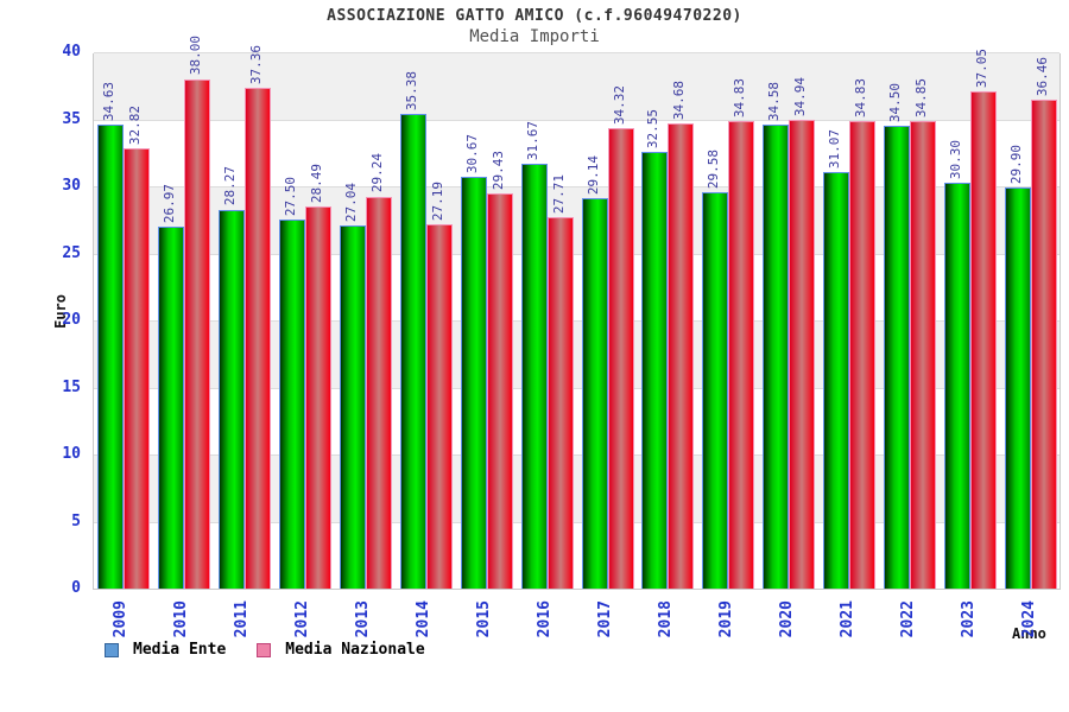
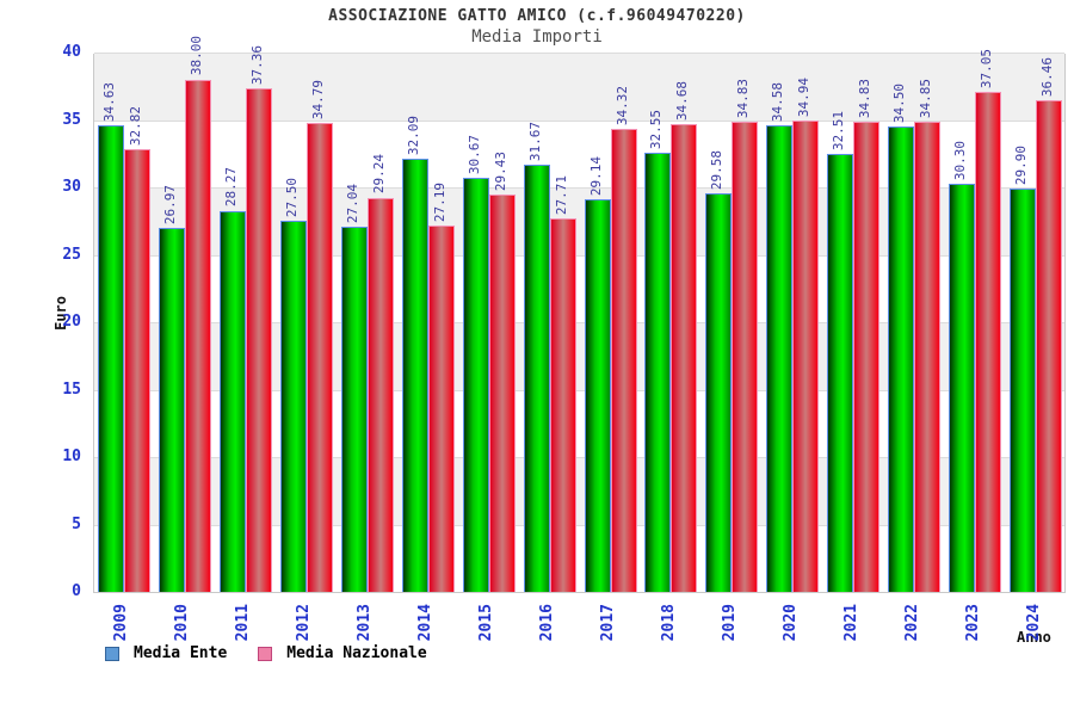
Media Nazionale/2012: 28.49 -> 34.79
Media Ente/2014: 35.38 -> 32.09
Media Ente/2021: 31.07 -> 32.51
